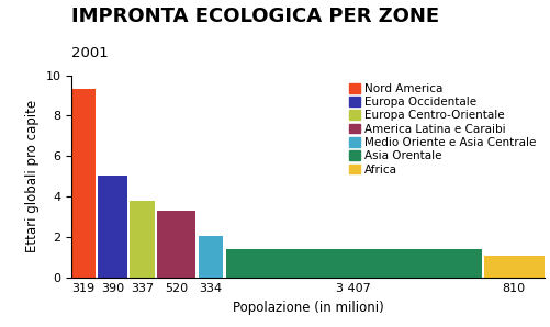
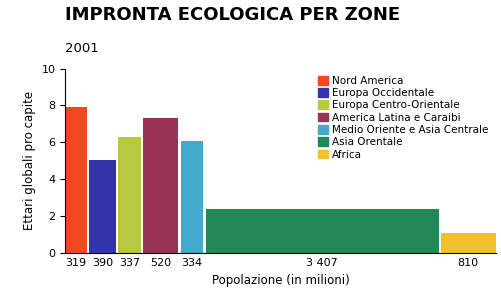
319: 9.3 -> 7.9
337: 3.8 -> 6.3
520: 3.3 -> 7.3
334: 2.1 -> 6.1
3 407: 1.4 -> 2.4
